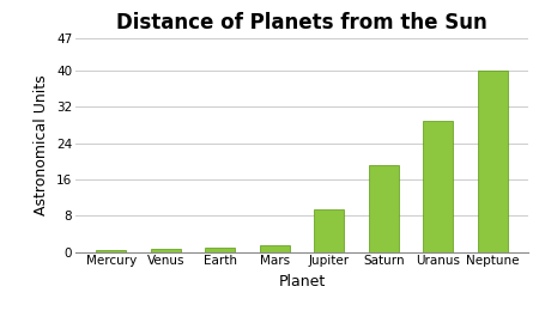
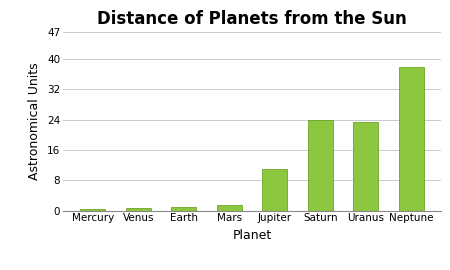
Jupiter: 9.5 -> 11.0
Saturn: 19.2 -> 24.0
Uranus: 29.0 -> 23.5
Neptune: 40.0 -> 38.0
